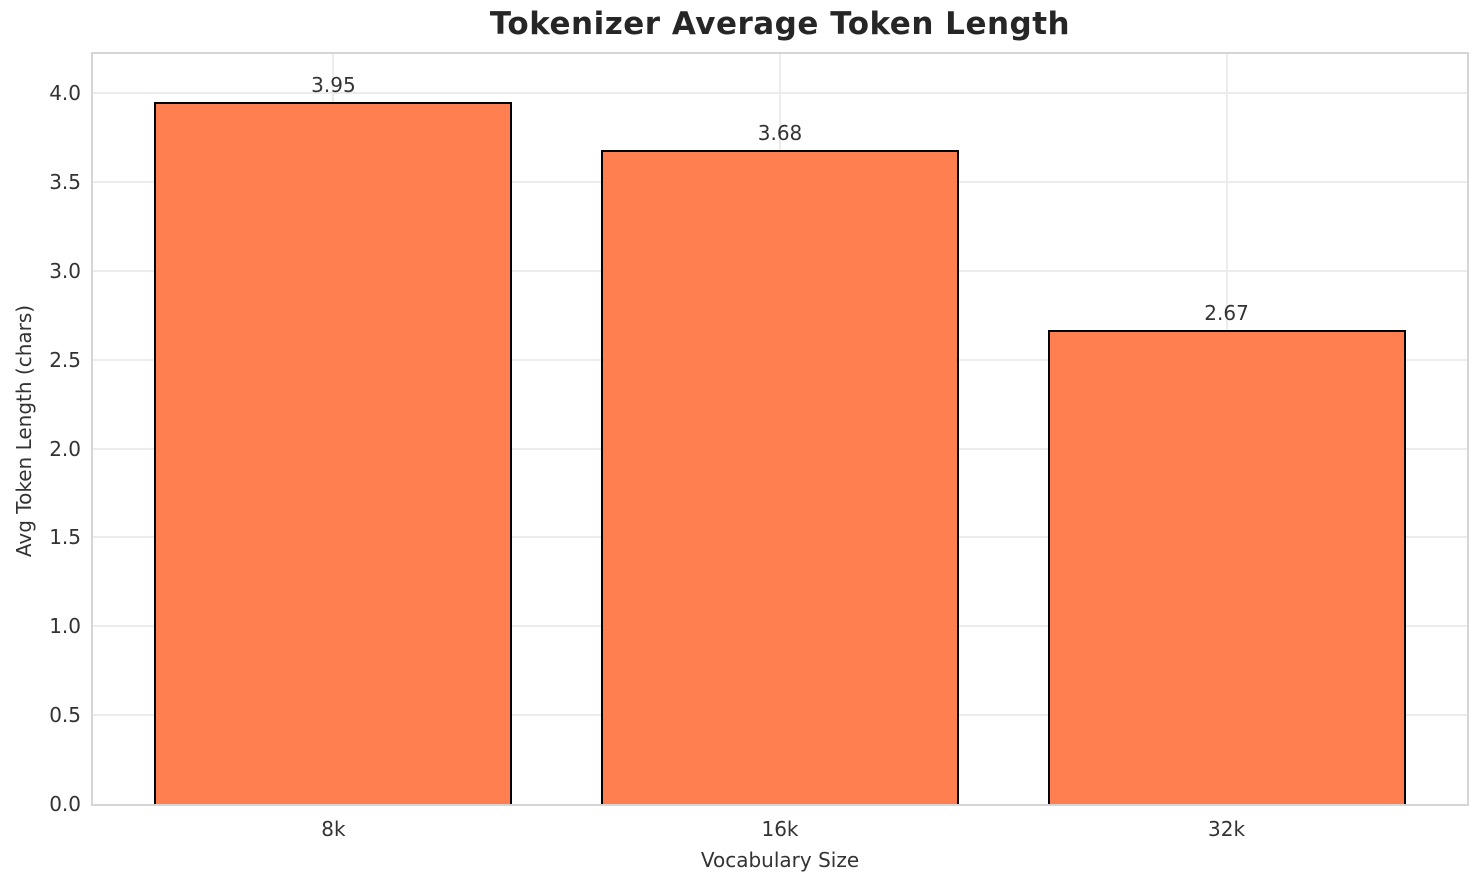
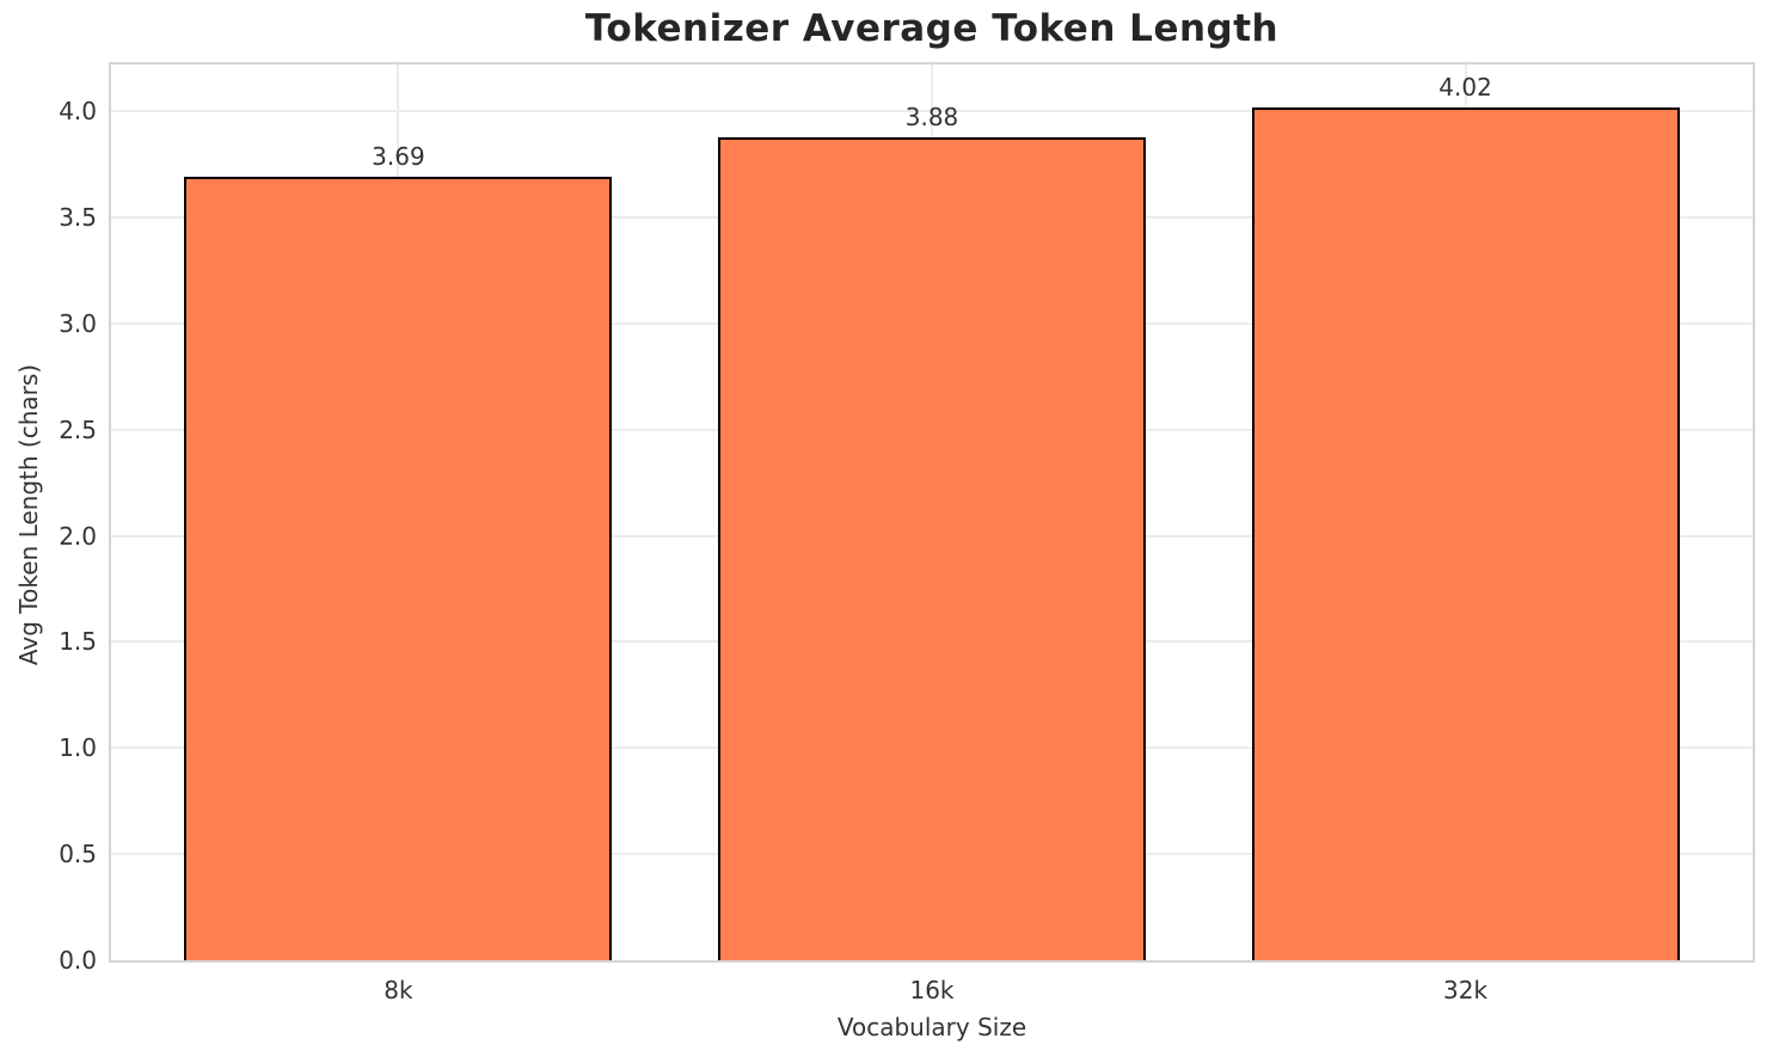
8k: 3.95 -> 3.69
16k: 3.68 -> 3.88
32k: 2.67 -> 4.02
